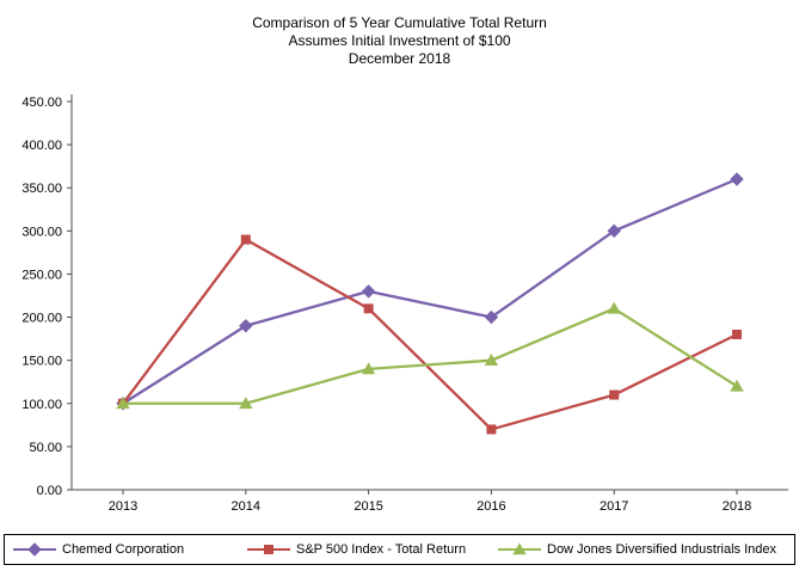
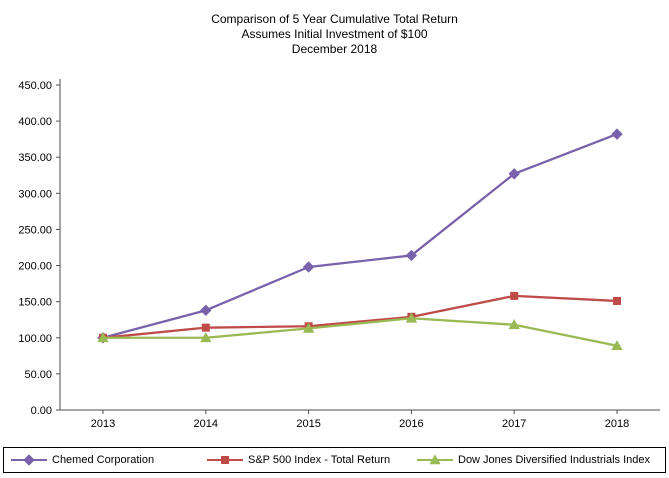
Chemed Corporation/2014: 190 -> 140
S&P 500 Index - Total Return/2014: 290 -> 110
Chemed Corporation/2015: 230 -> 200
S&P 500 Index - Total Return/2015: 210 -> 120
Dow Jones Diversified Industrials Index/2015: 140 -> 110
Chemed Corporation/2016: 200 -> 210
S&P 500 Index - Total Return/2016: 70 -> 130
Dow Jones Diversified Industrials Index/2016: 150 -> 130
Chemed Corporation/2017: 300 -> 330
S&P 500 Index - Total Return/2017: 110 -> 160
Dow Jones Diversified Industrials Index/2017: 210 -> 120
Chemed Corporation/2018: 360 -> 380
S&P 500 Index - Total Return/2018: 180 -> 150
Dow Jones Diversified Industrials Index/2018: 120 -> 90
